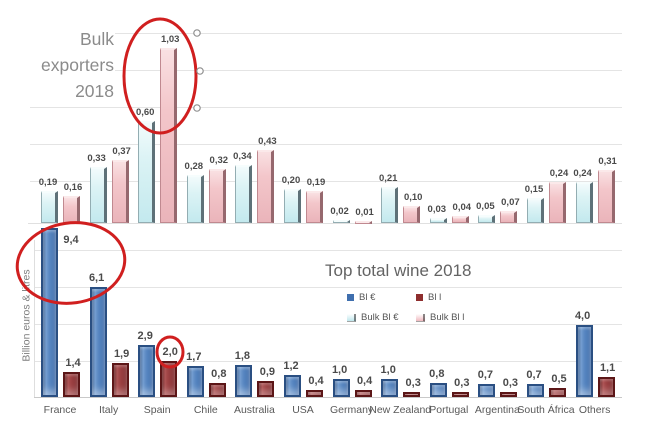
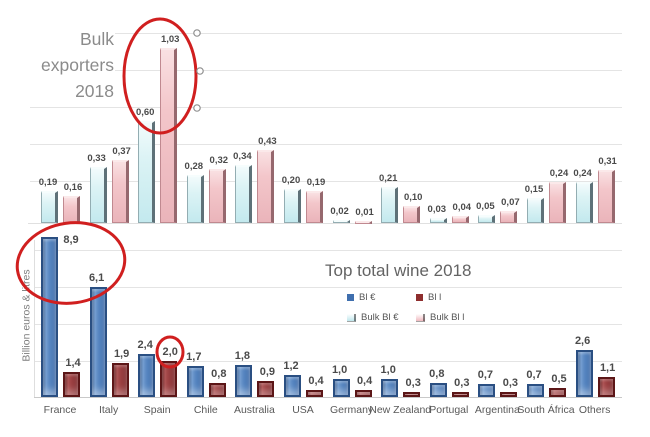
Top total wine 2018/Bl €/France: 9,4 -> 8,9
Top total wine 2018/Bl €/Spain: 2,9 -> 2,4
Top total wine 2018/Bl €/Others: 4,0 -> 2,6
